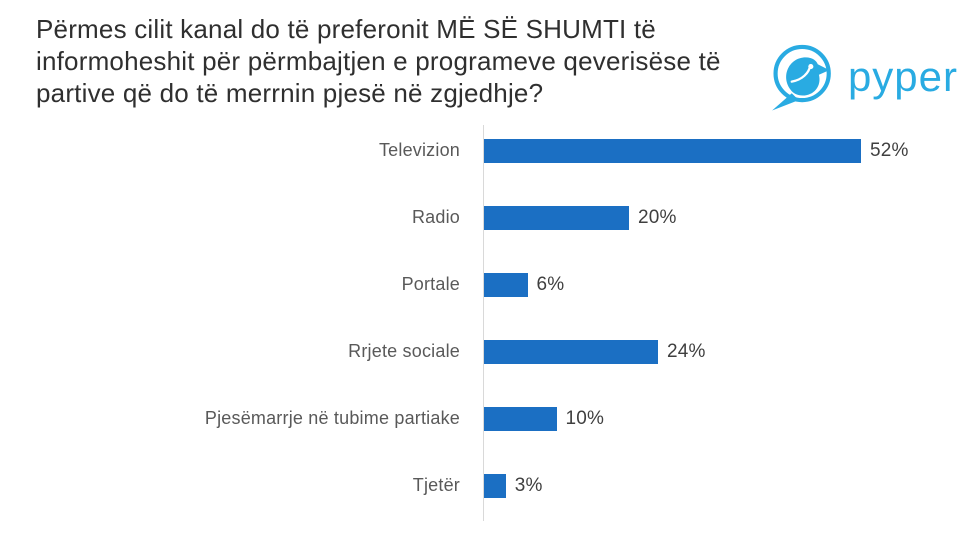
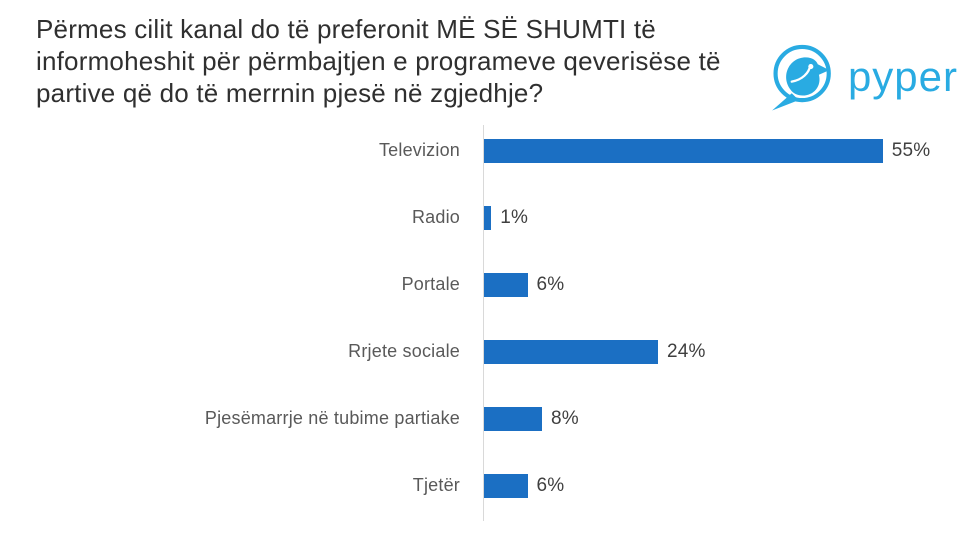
Televizion: 52% -> 55%
Radio: 20% -> 1%
Pjesëmarrje në tubime partiake: 10% -> 8%
Tjetër: 3% -> 6%
